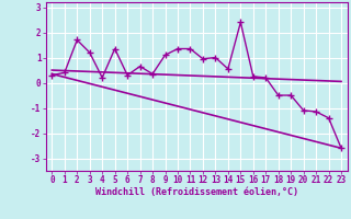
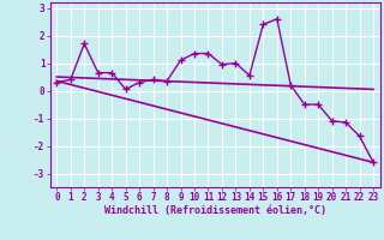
3: 1.20 -> 0.65
4: 0.20 -> 0.65
5: 1.35 -> 0.05
7: 0.65 -> 0.40
16: 0.25 -> 2.60
22: -1.40 -> -1.65
